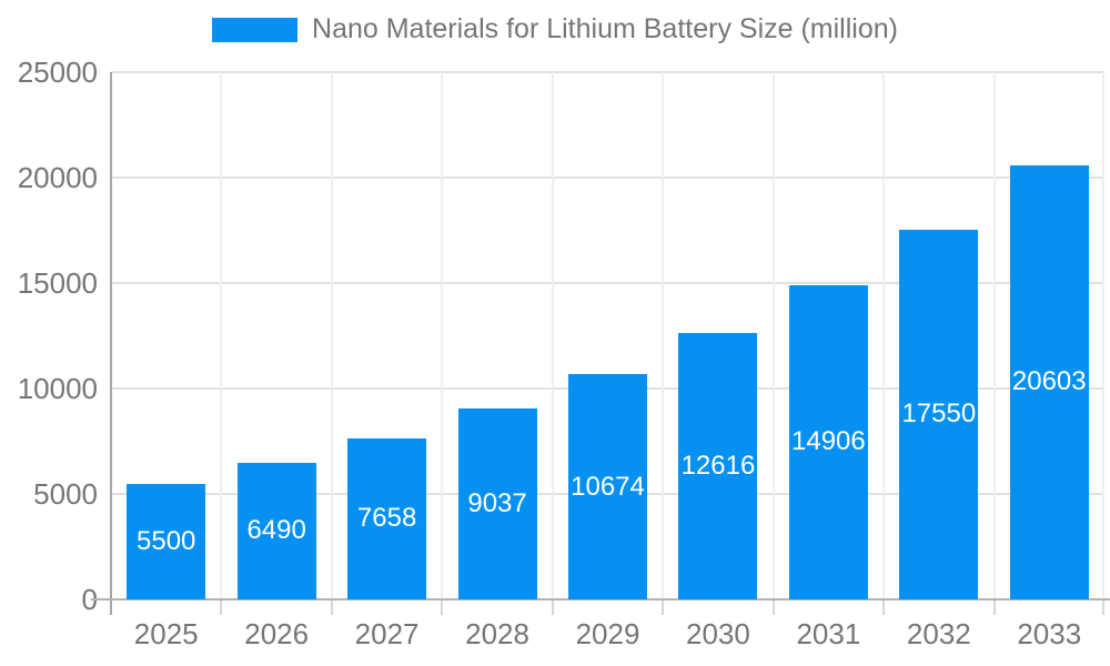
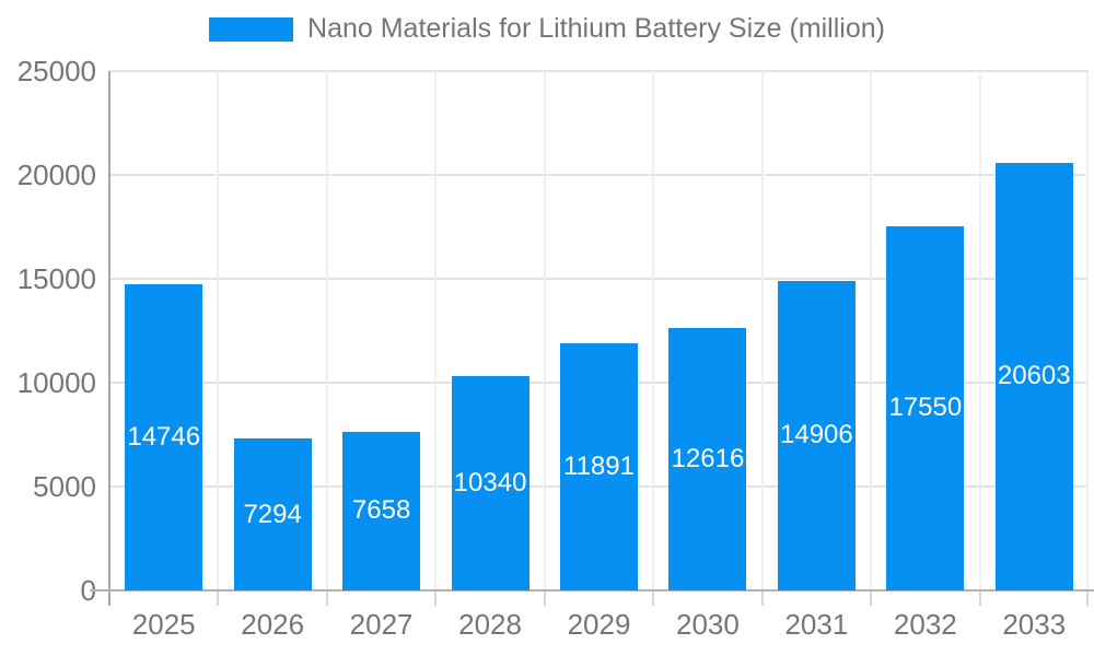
2025: 5500 -> 14746
2026: 6490 -> 7294
2028: 9037 -> 10340
2029: 10674 -> 11891
